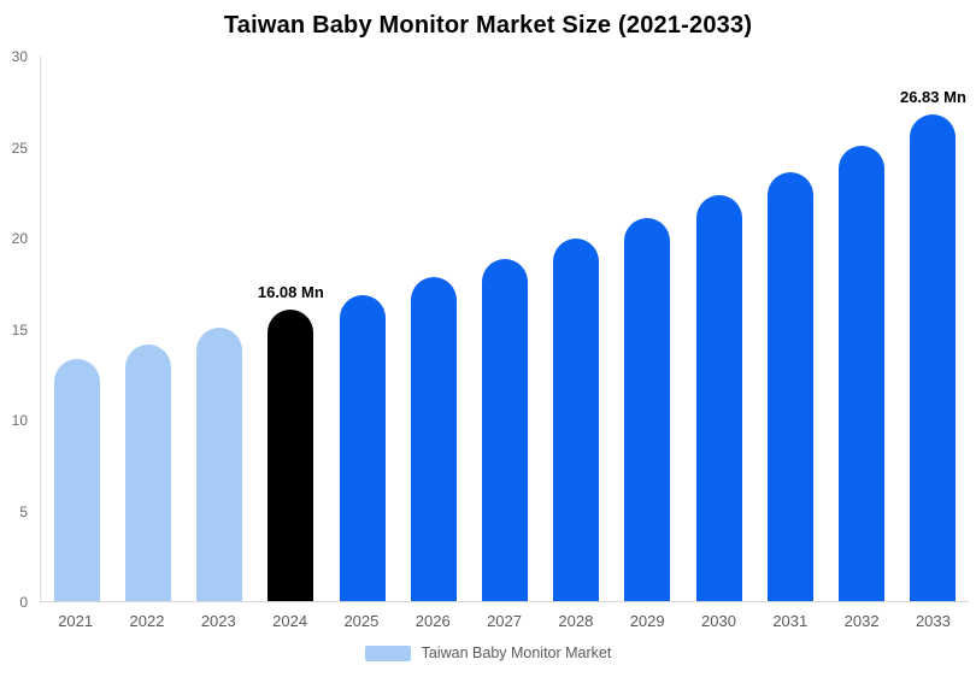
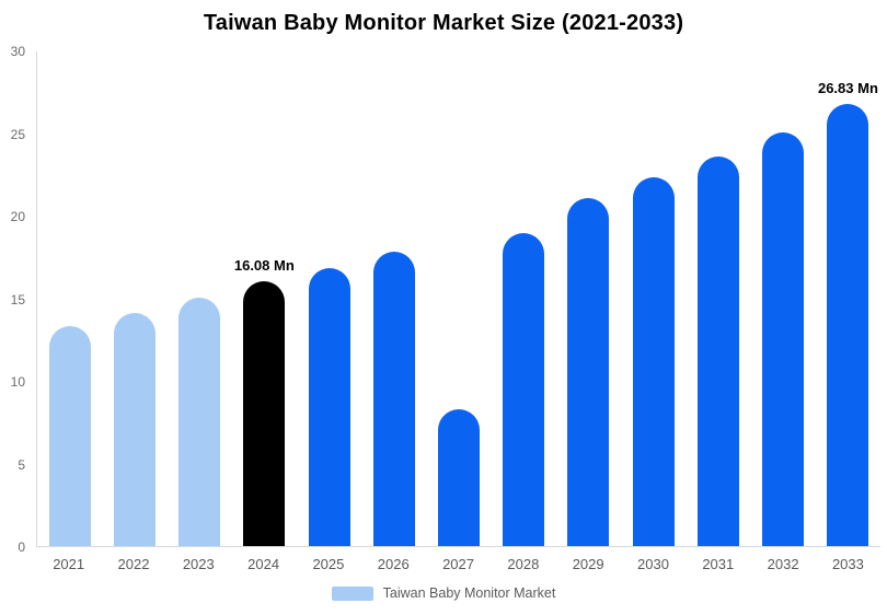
2027: 18.9 -> 8.3
2028: 20.0 -> 19.0
